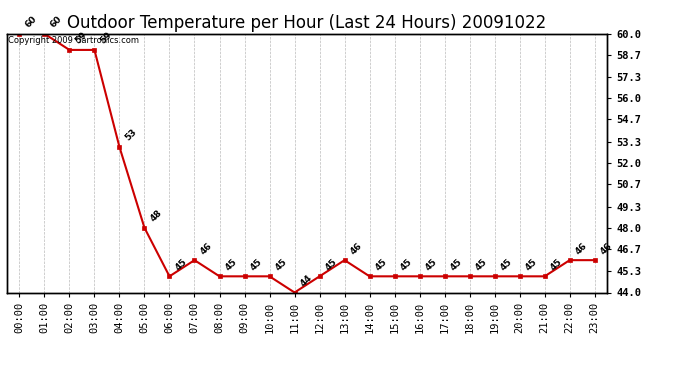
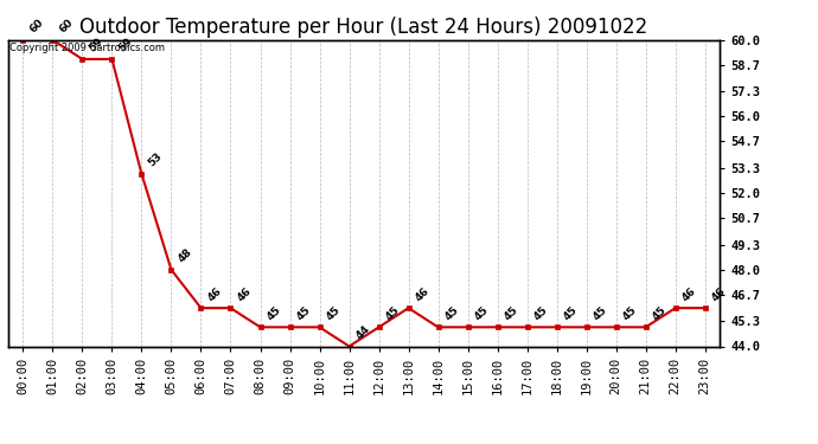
06:00: 45 -> 46
